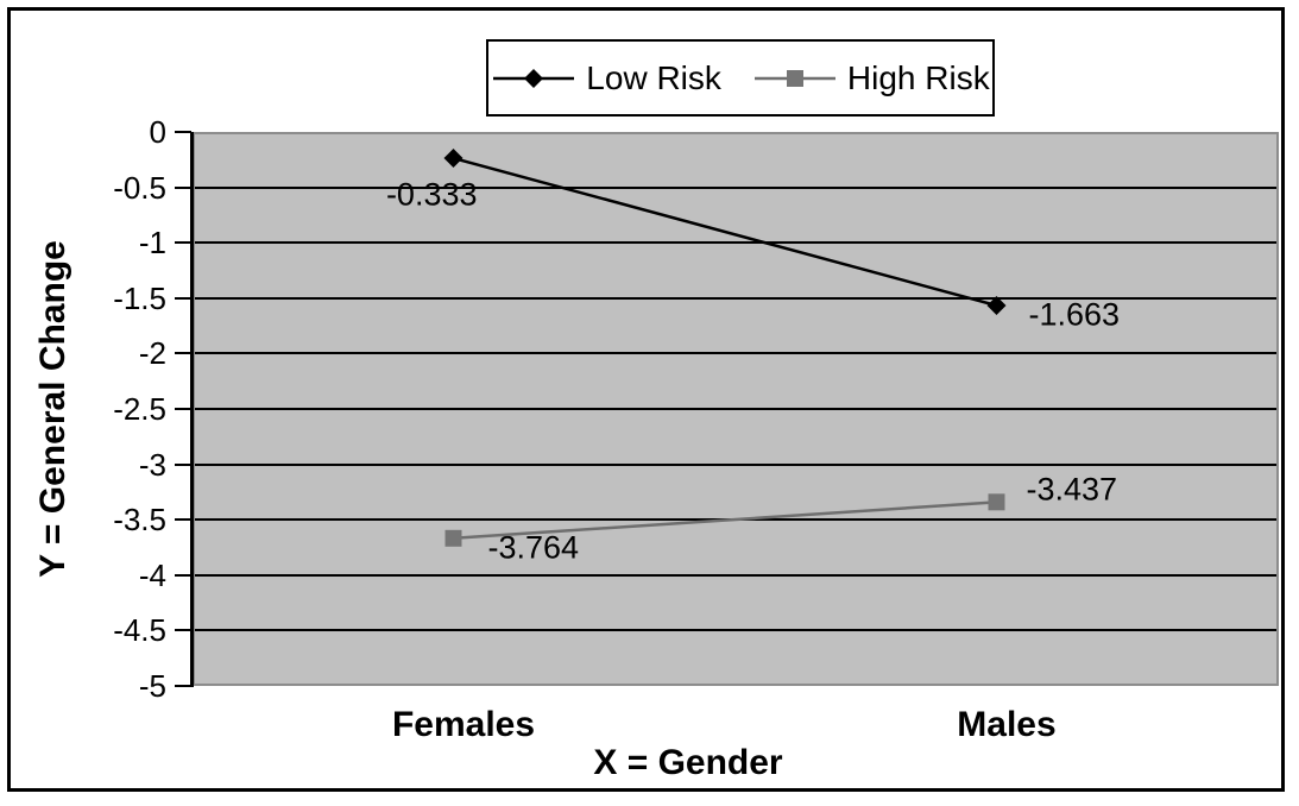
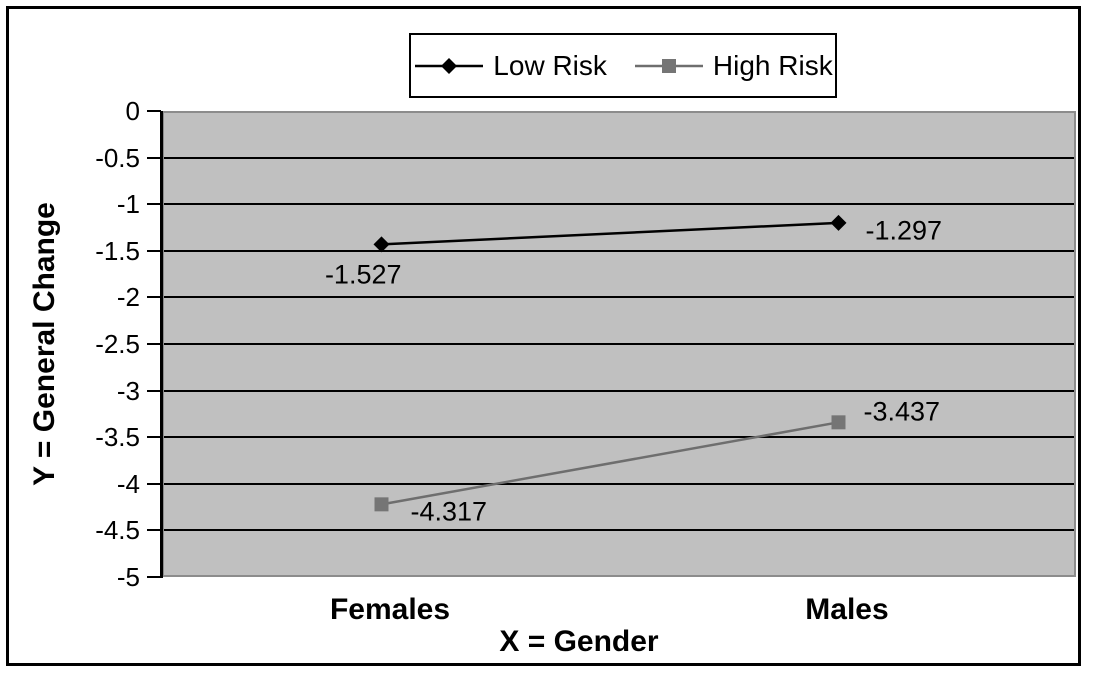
Low Risk/Females: -0.333 -> -1.527
High Risk/Females: -3.764 -> -4.317
Low Risk/Males: -1.663 -> -1.297
